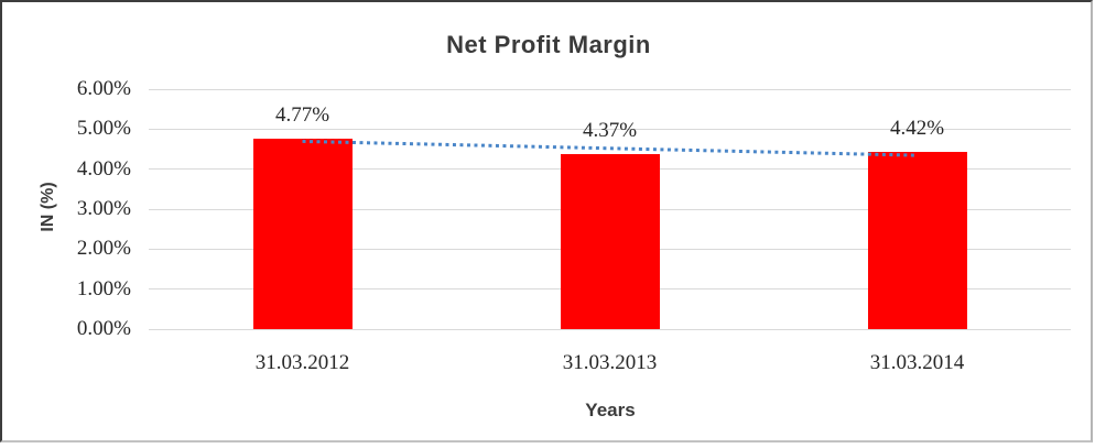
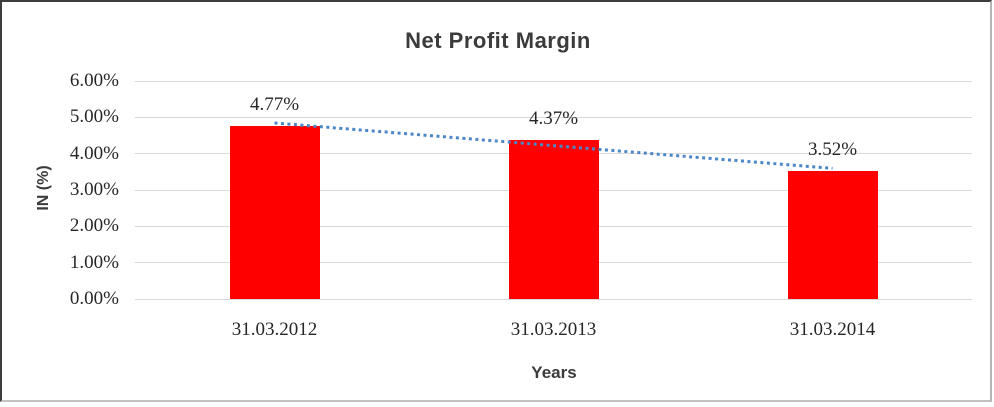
31.03.2014: 4.42% -> 3.52%
